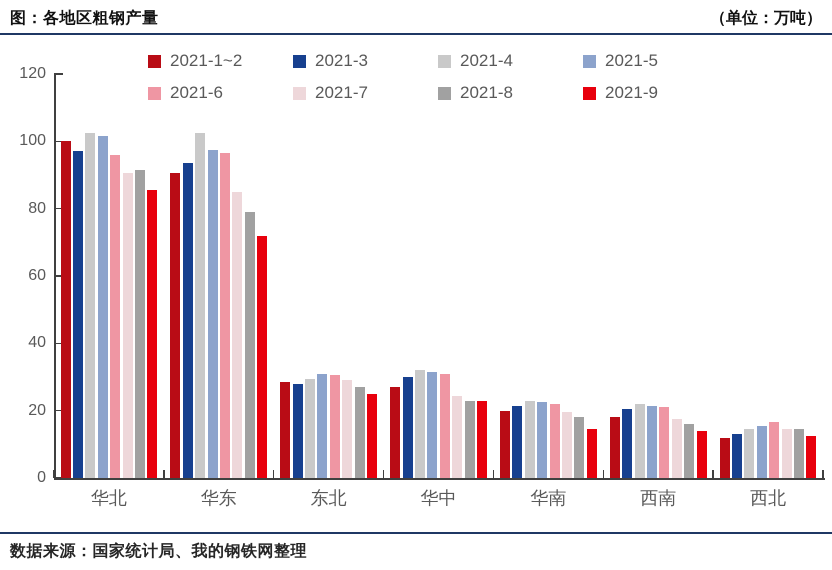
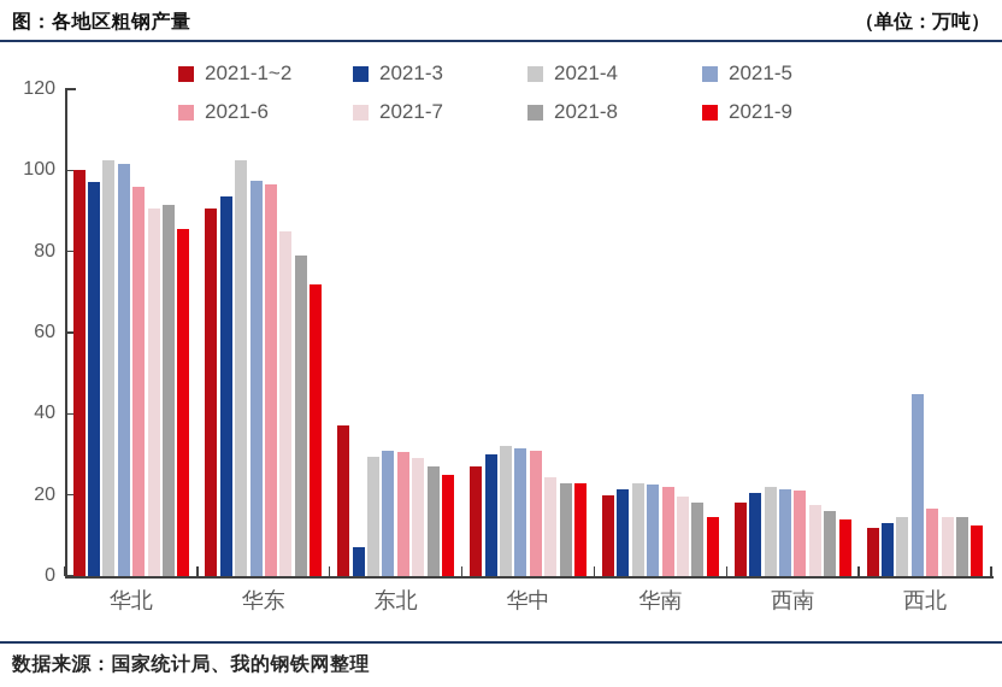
2021-1~2/东北: 28 -> 37
2021-3/东北: 28 -> 7
2021-5/西北: 16 -> 45
